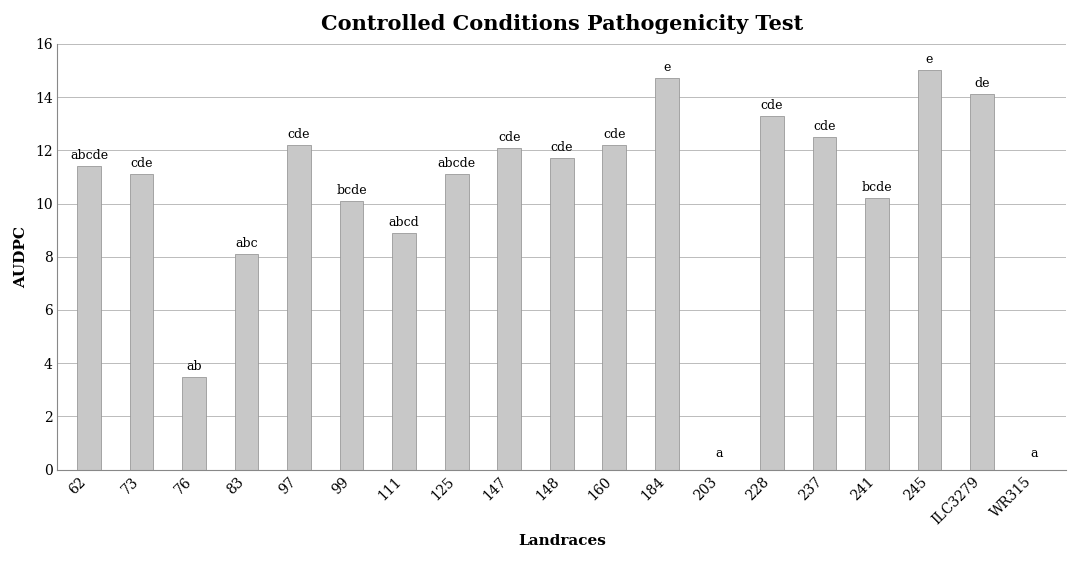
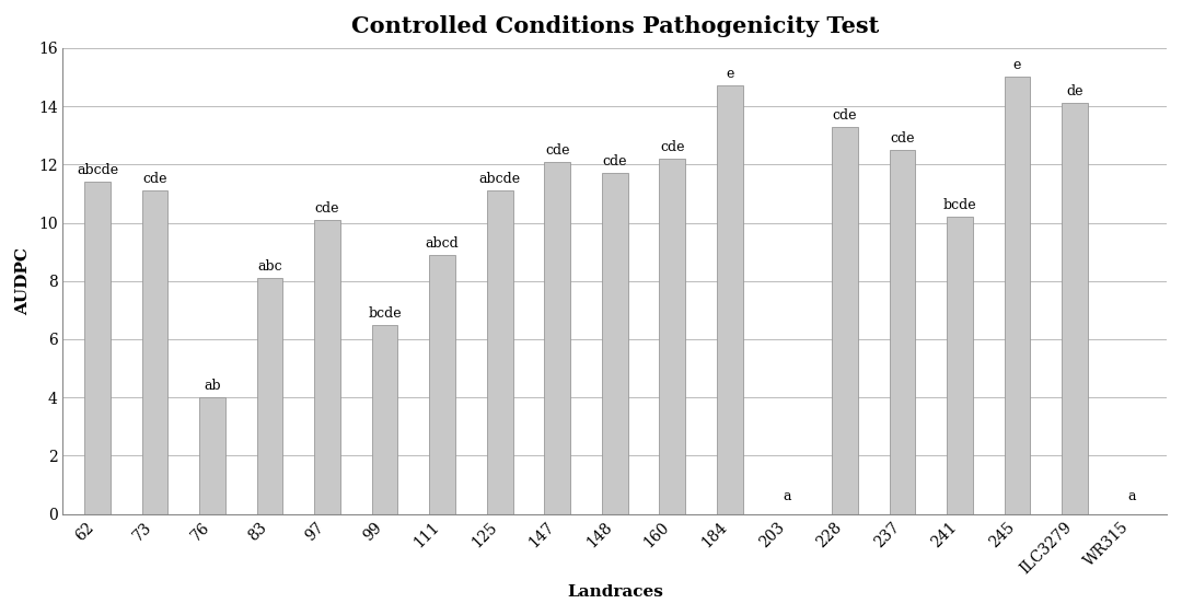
76: 3.5 -> 4.0
97: 12.2 -> 10.1
99: 10.1 -> 6.5
